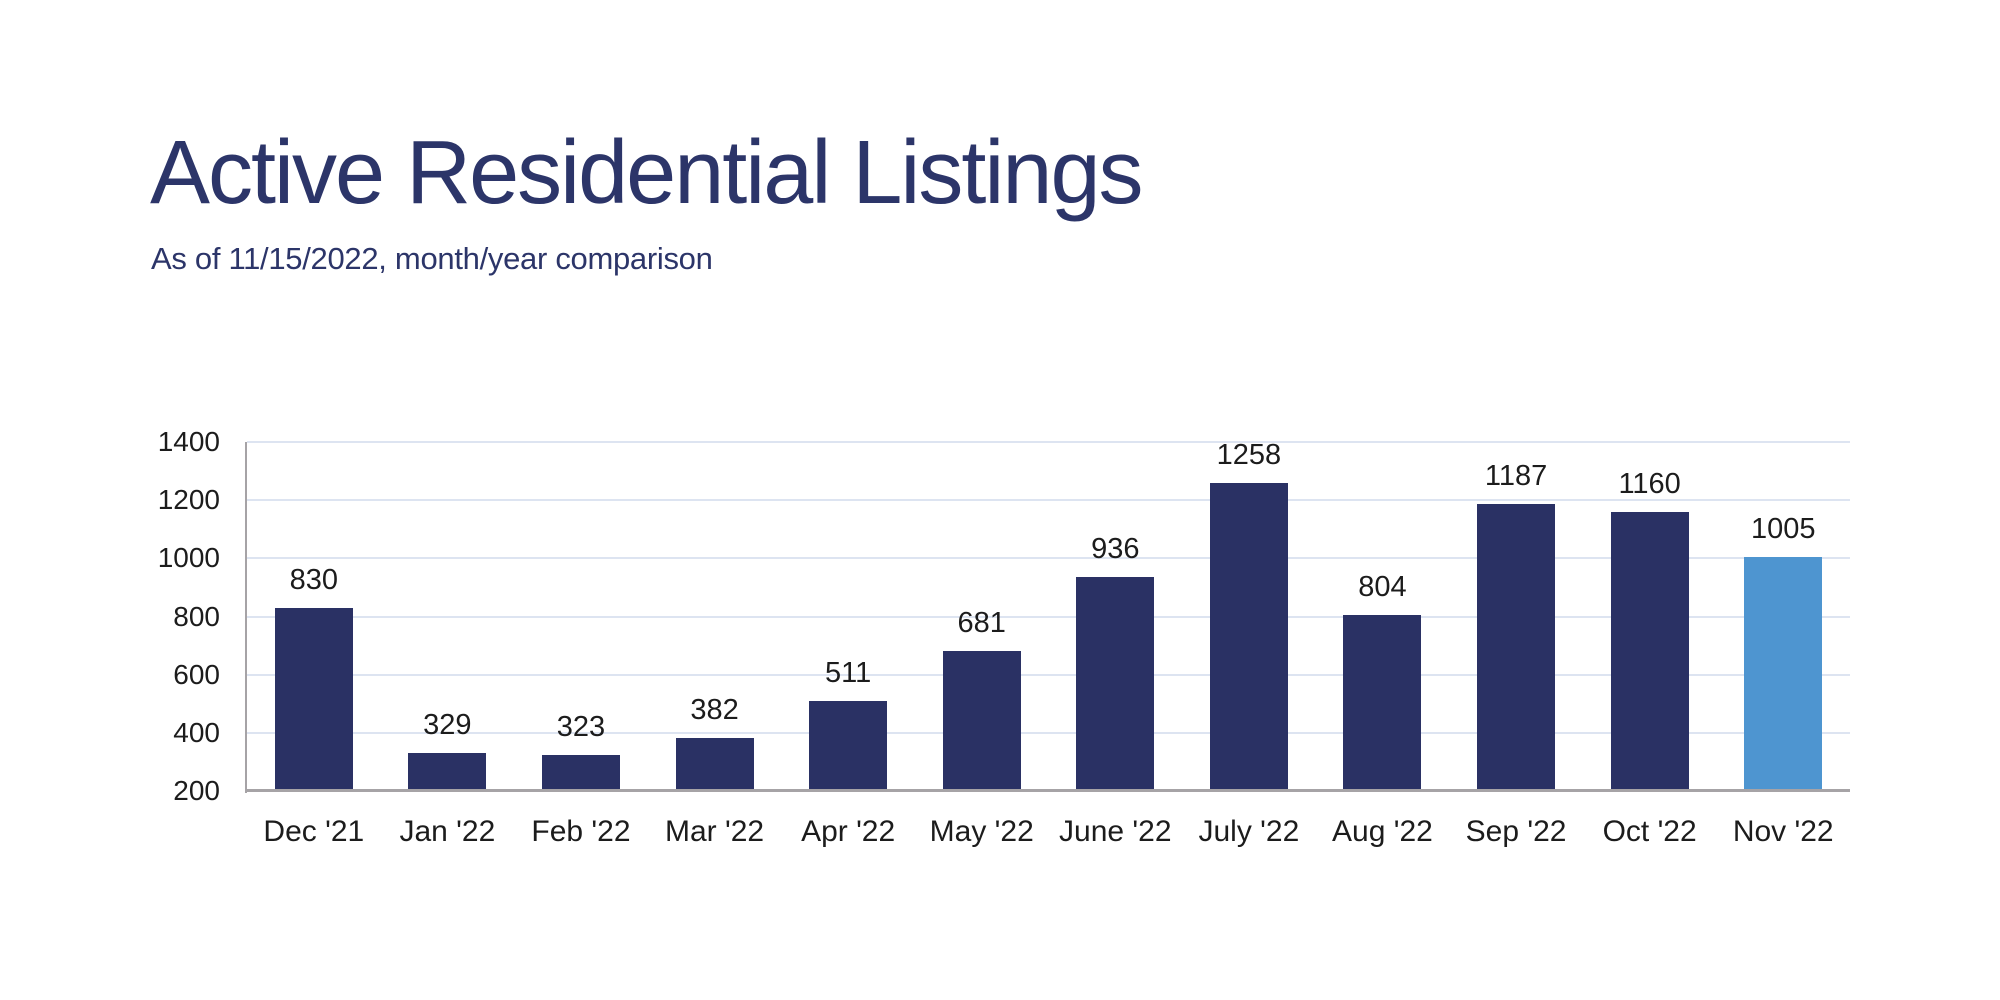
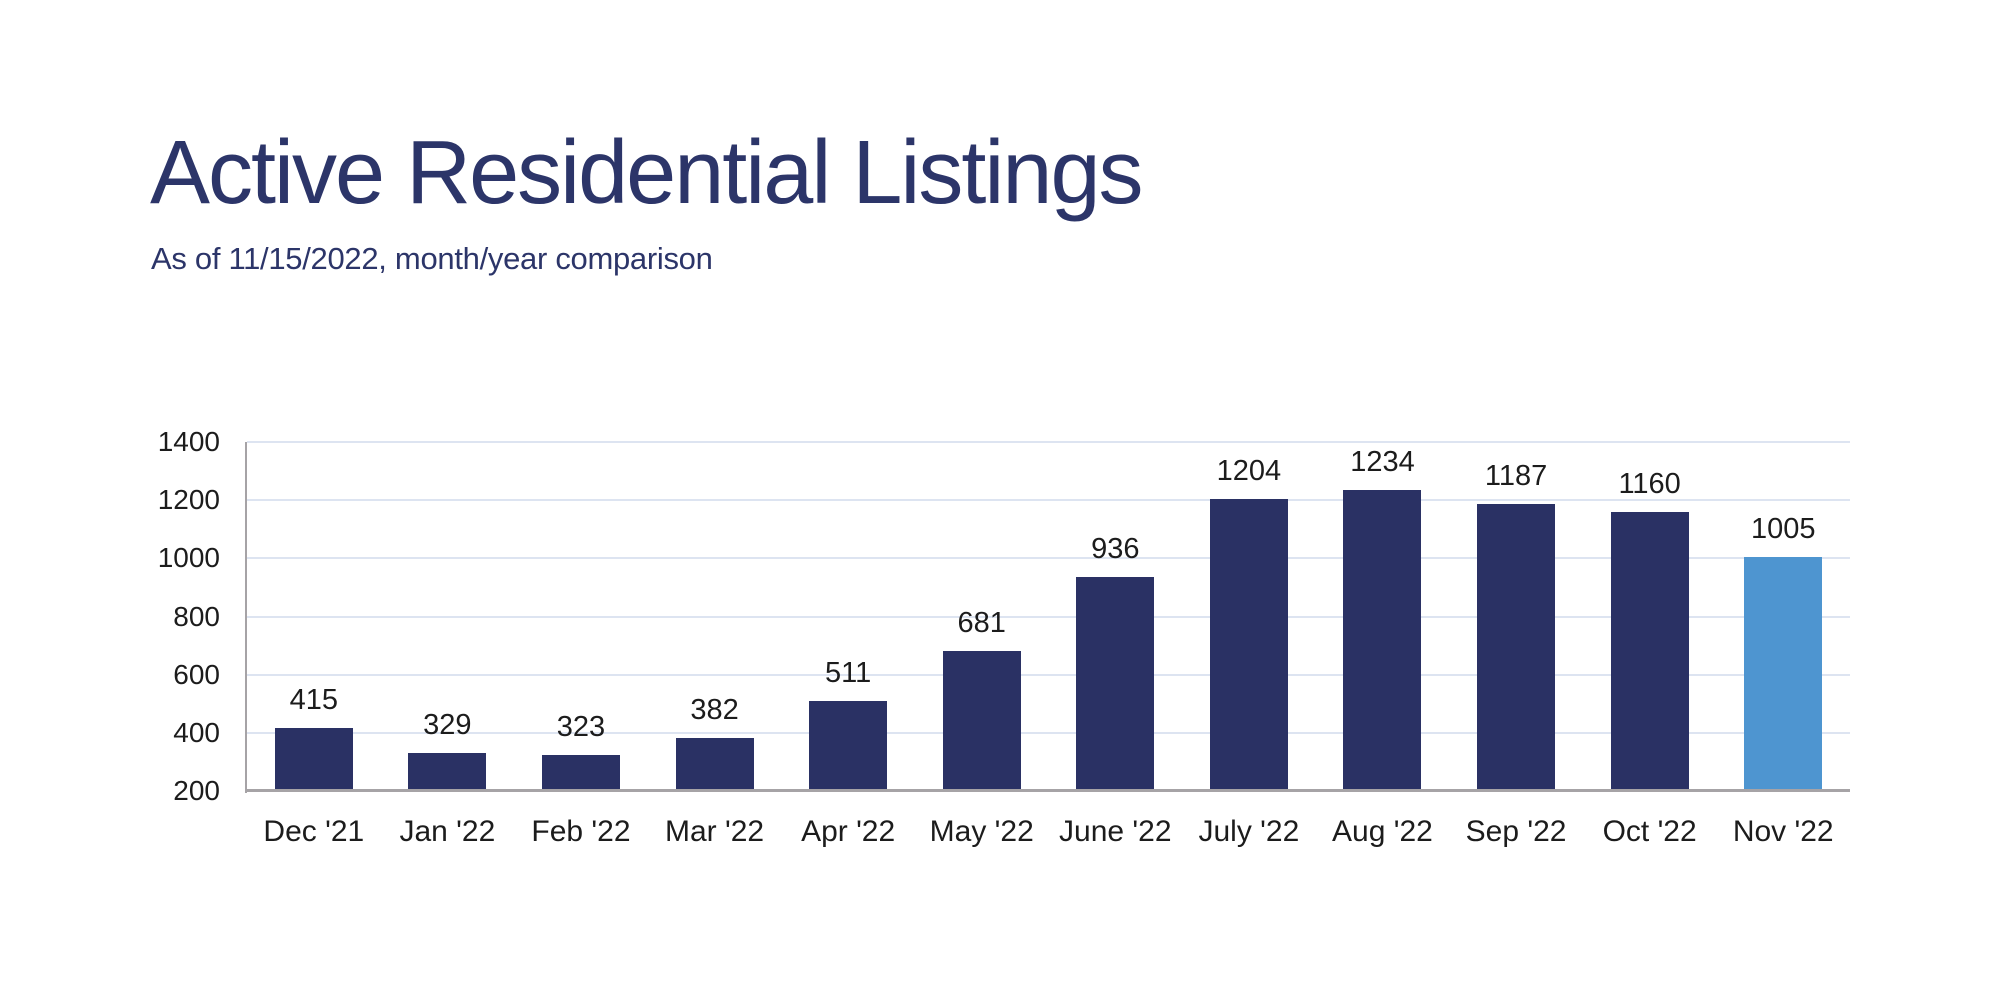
Dec '21: 830 -> 415
July '22: 1258 -> 1204
Aug '22: 804 -> 1234
